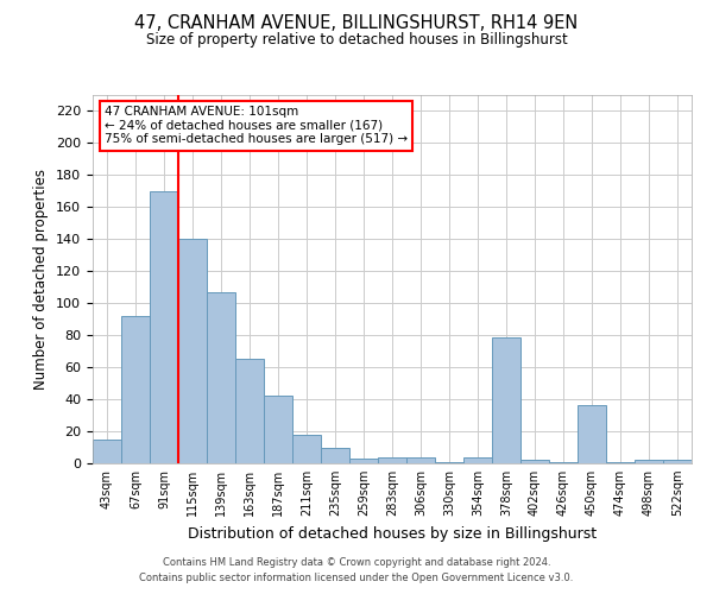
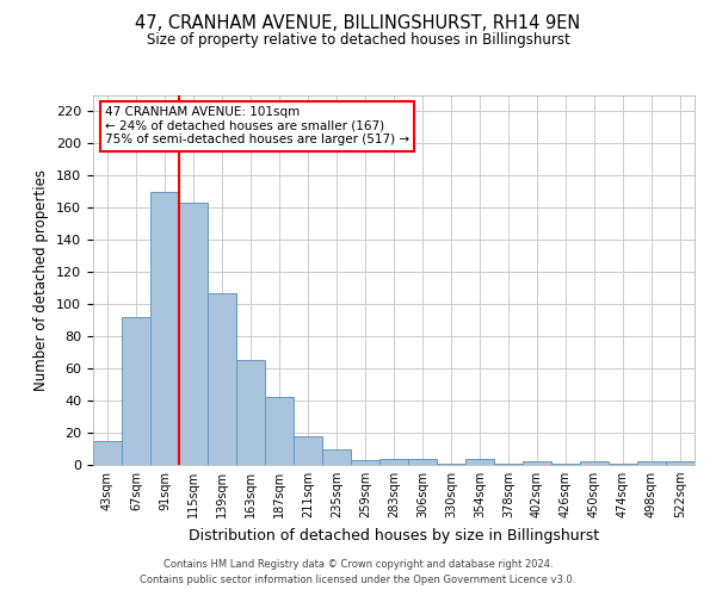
115sqm: 140 -> 163
378sqm: 79 -> 1
450sqm: 36 -> 2
